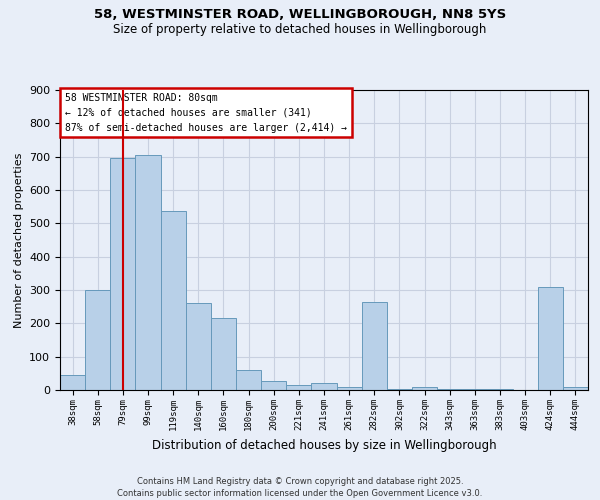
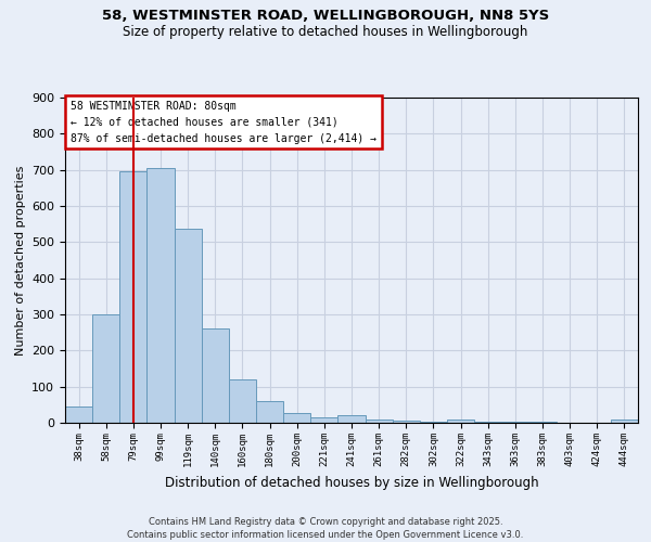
160sqm: 215 -> 120
282sqm: 265 -> 5
424sqm: 310 -> 1
